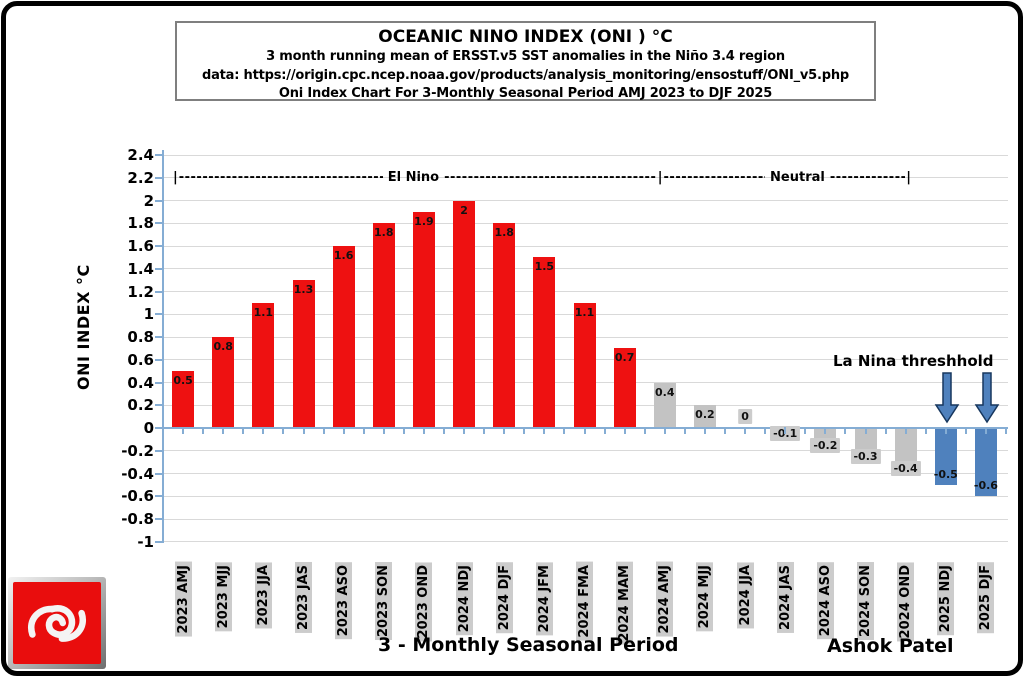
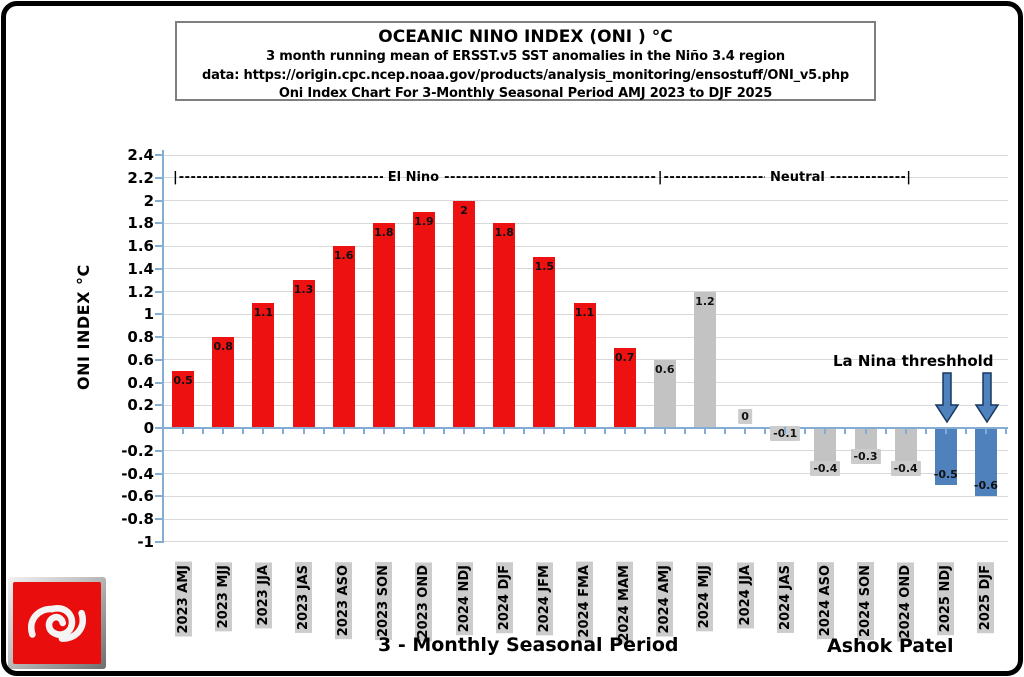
2024 AMJ: 0.4 -> 0.6
2024 MJJ: 0.2 -> 1.2
2024 ASO: -0.2 -> -0.4
